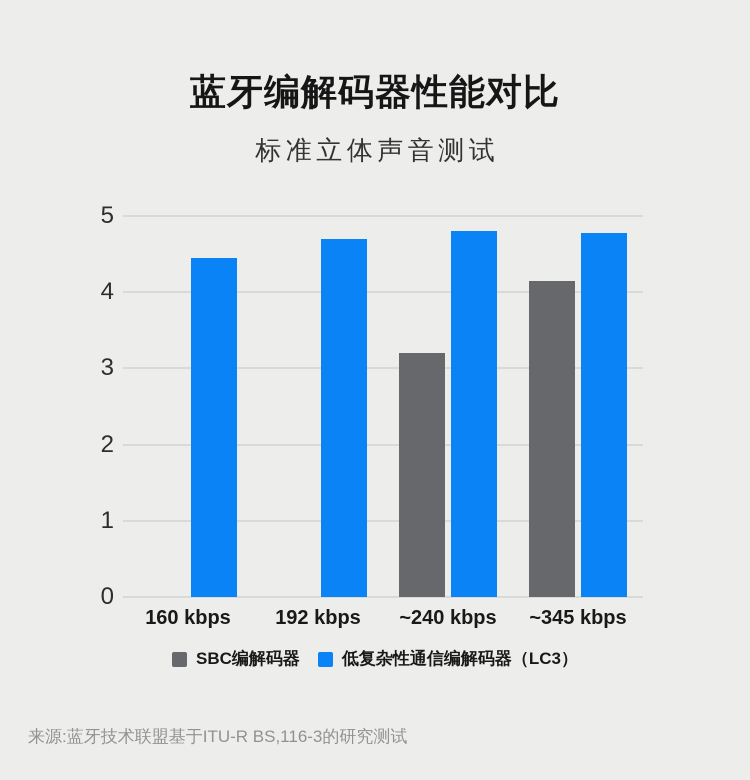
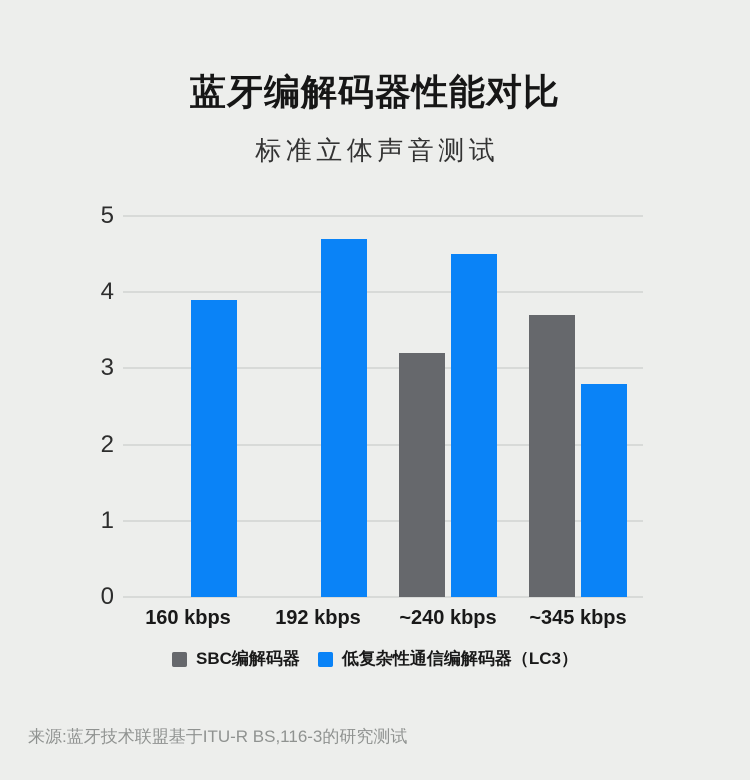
低复杂性通信编解码器（LC3）/160 kbps: 4.5 -> 3.9
低复杂性通信编解码器（LC3）/~240 kbps: 4.8 -> 4.5
SBC编解码器/~345 kbps: 4.2 -> 3.7
低复杂性通信编解码器（LC3）/~345 kbps: 4.8 -> 2.8
